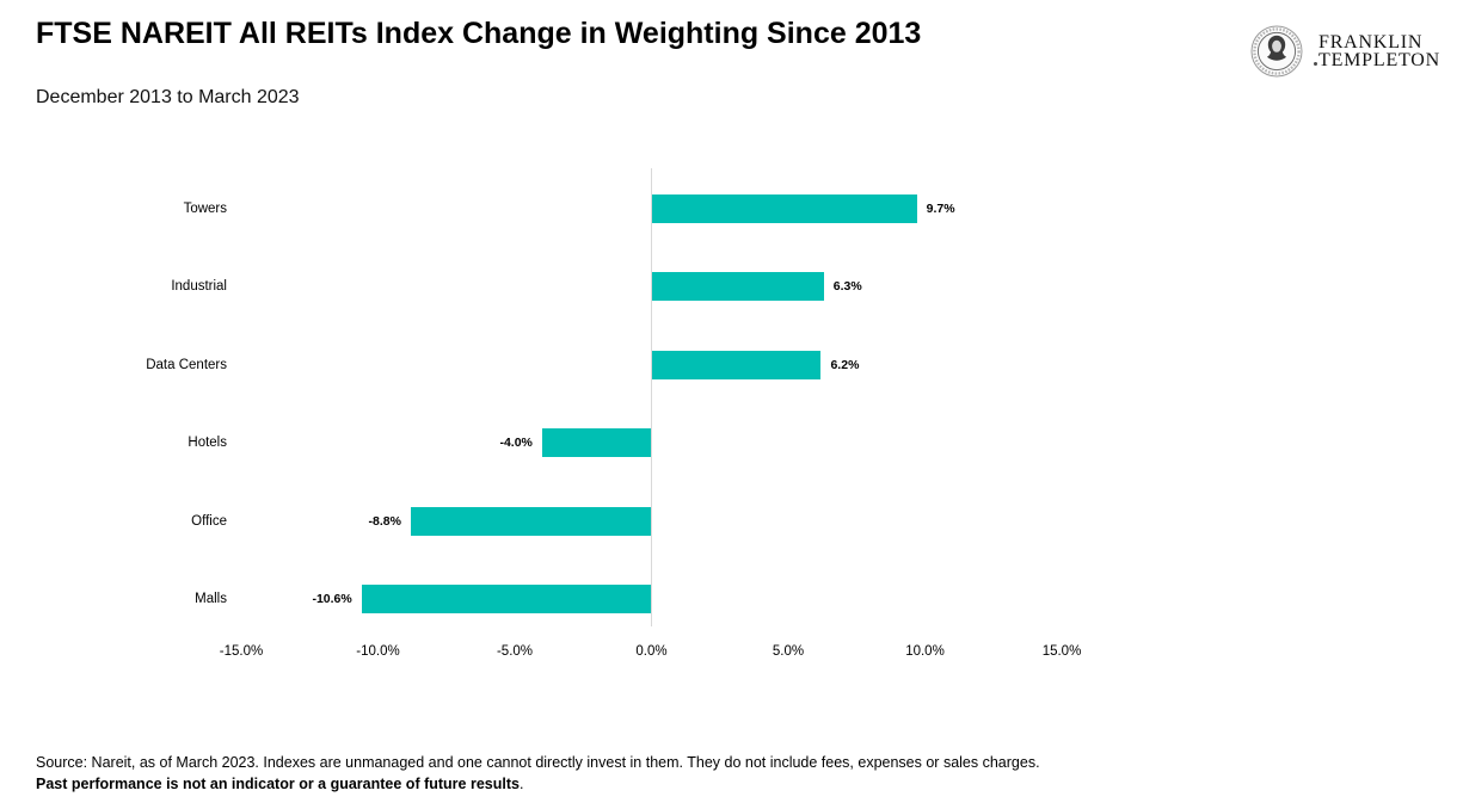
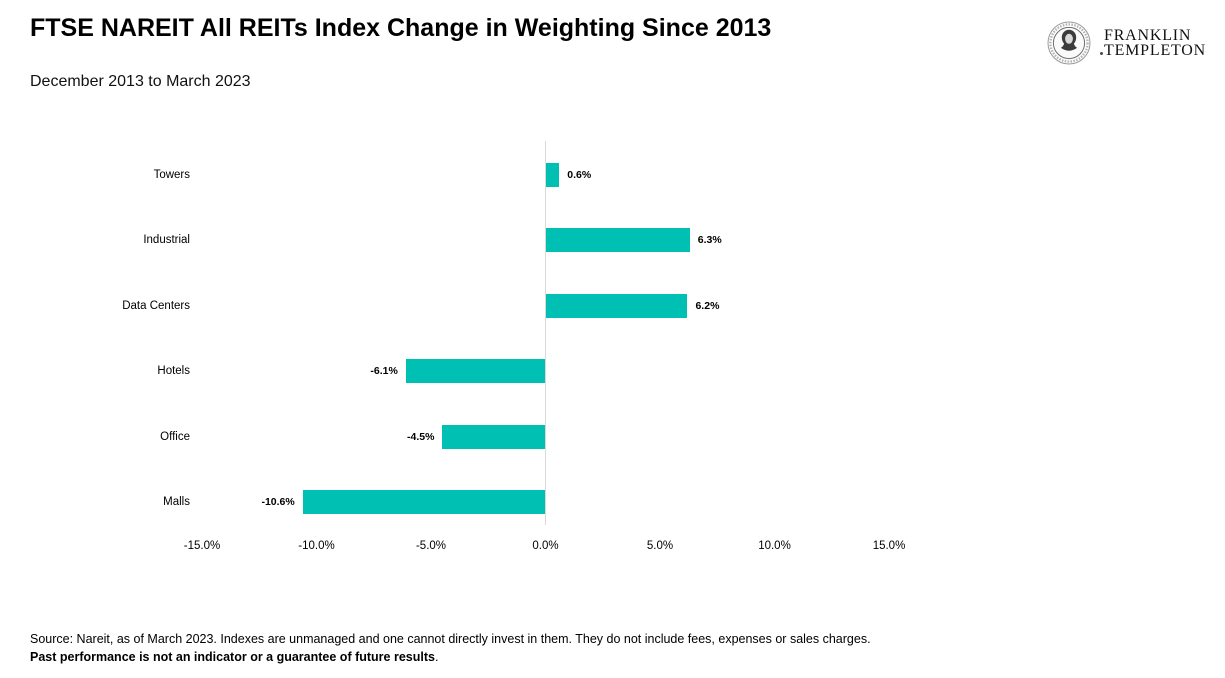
Towers: 9.7% -> 0.6%
Hotels: -4.0% -> -6.1%
Office: -8.8% -> -4.5%
